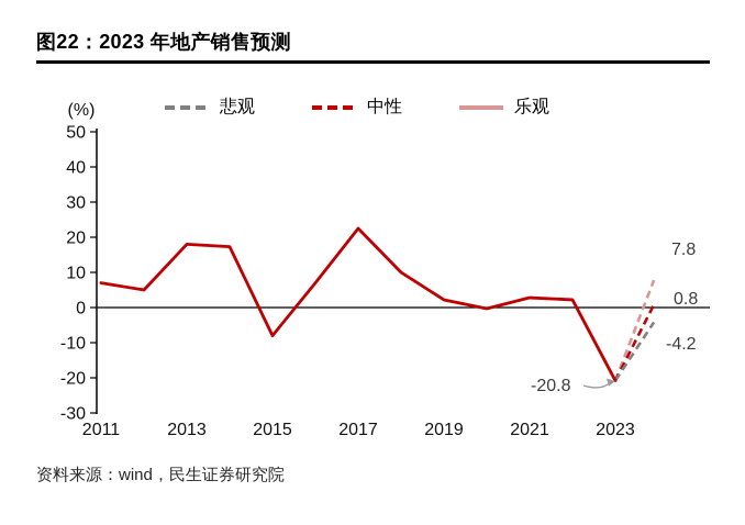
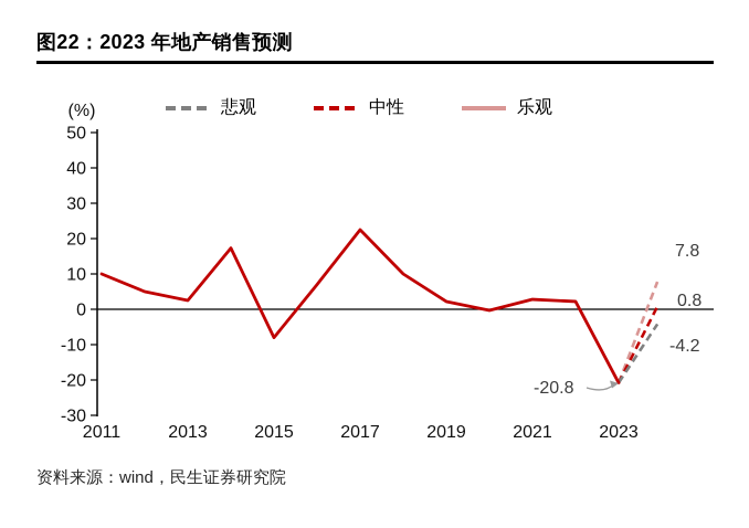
2011: 7 -> 10
2013: 18 -> 2
